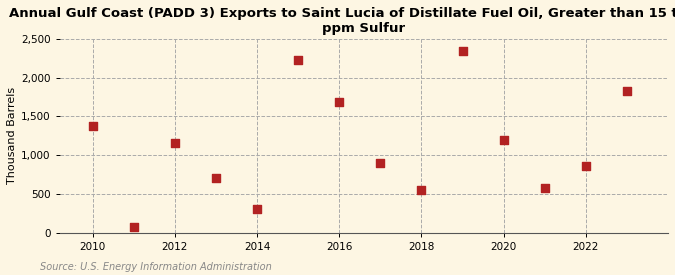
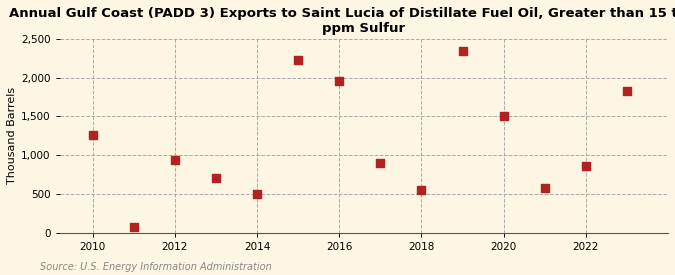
2010: 1,380 -> 1,260
2012: 1,150 -> 940
2014: 310 -> 500
2016: 1,680 -> 1,960
2020: 1,200 -> 1,500
